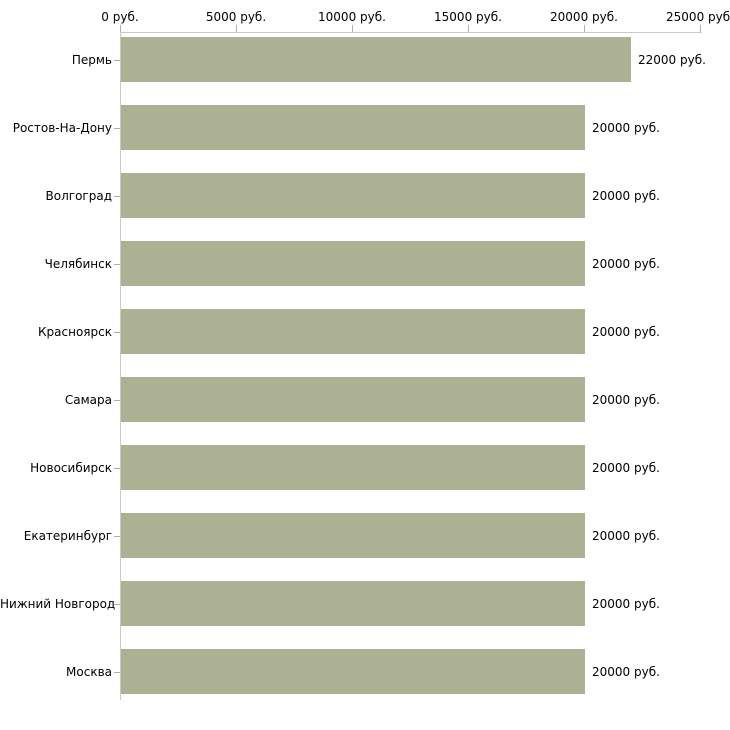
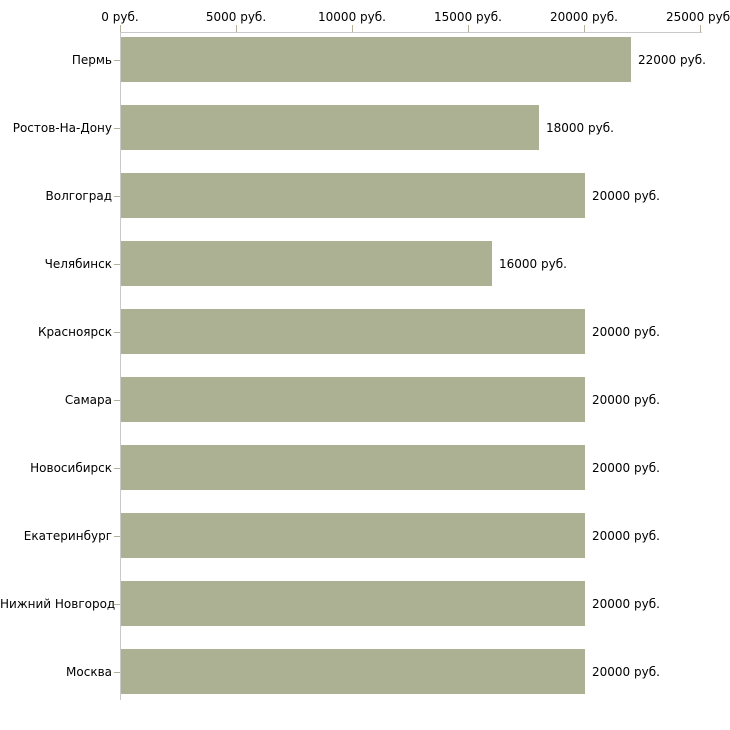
Ростов-На-Дону: 20000 -> 18000
Челябинск: 20000 -> 16000
